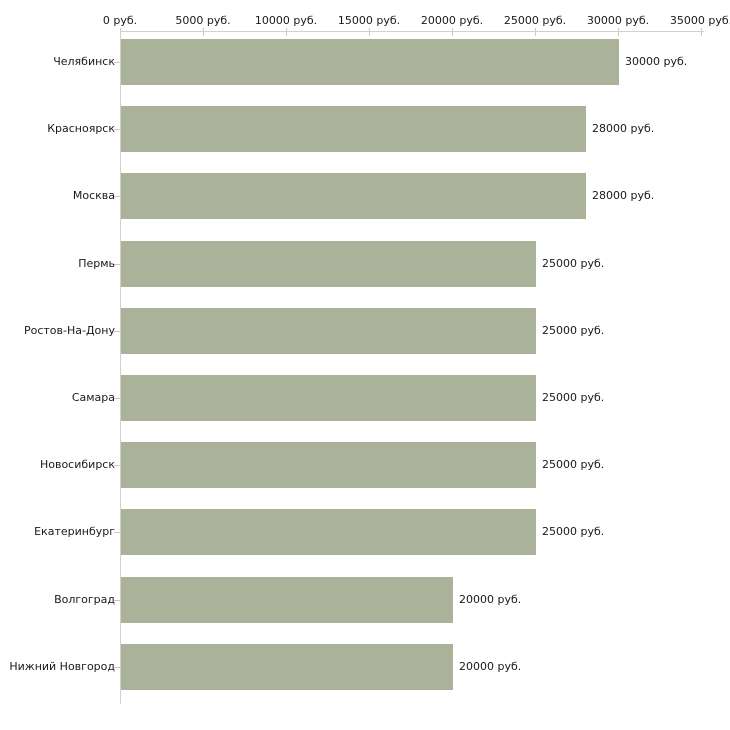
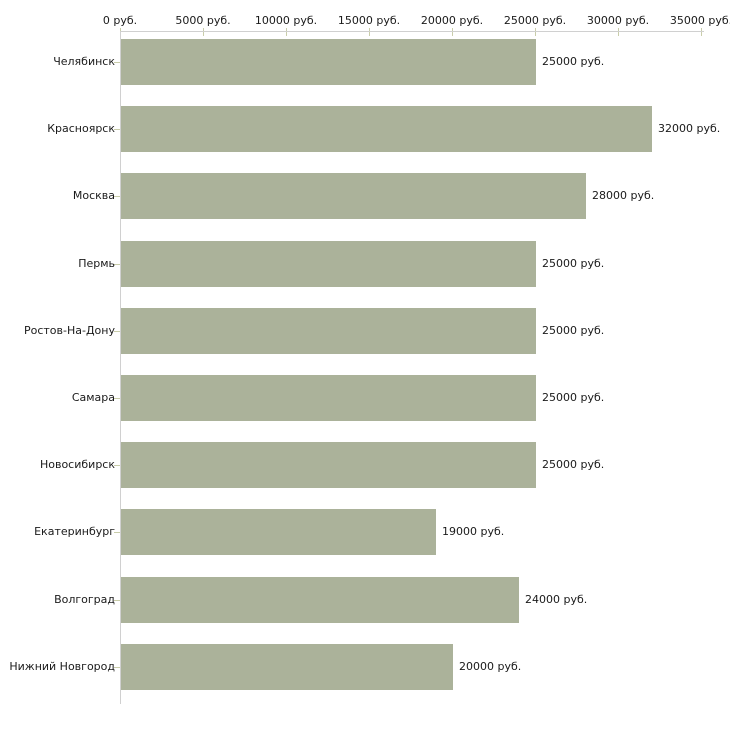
Челябинск: 30000 -> 25000
Красноярск: 28000 -> 32000
Екатеринбург: 25000 -> 19000
Волгоград: 20000 -> 24000
